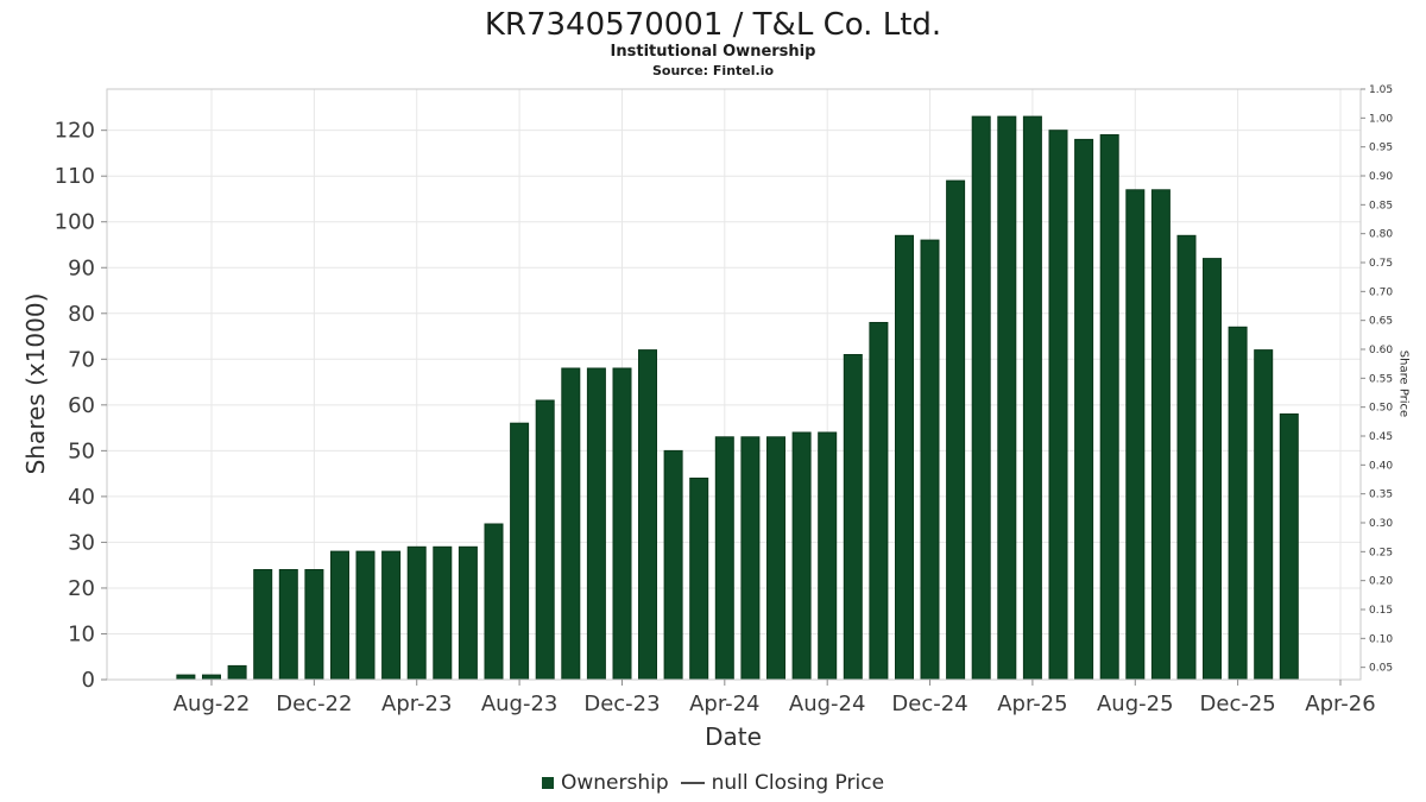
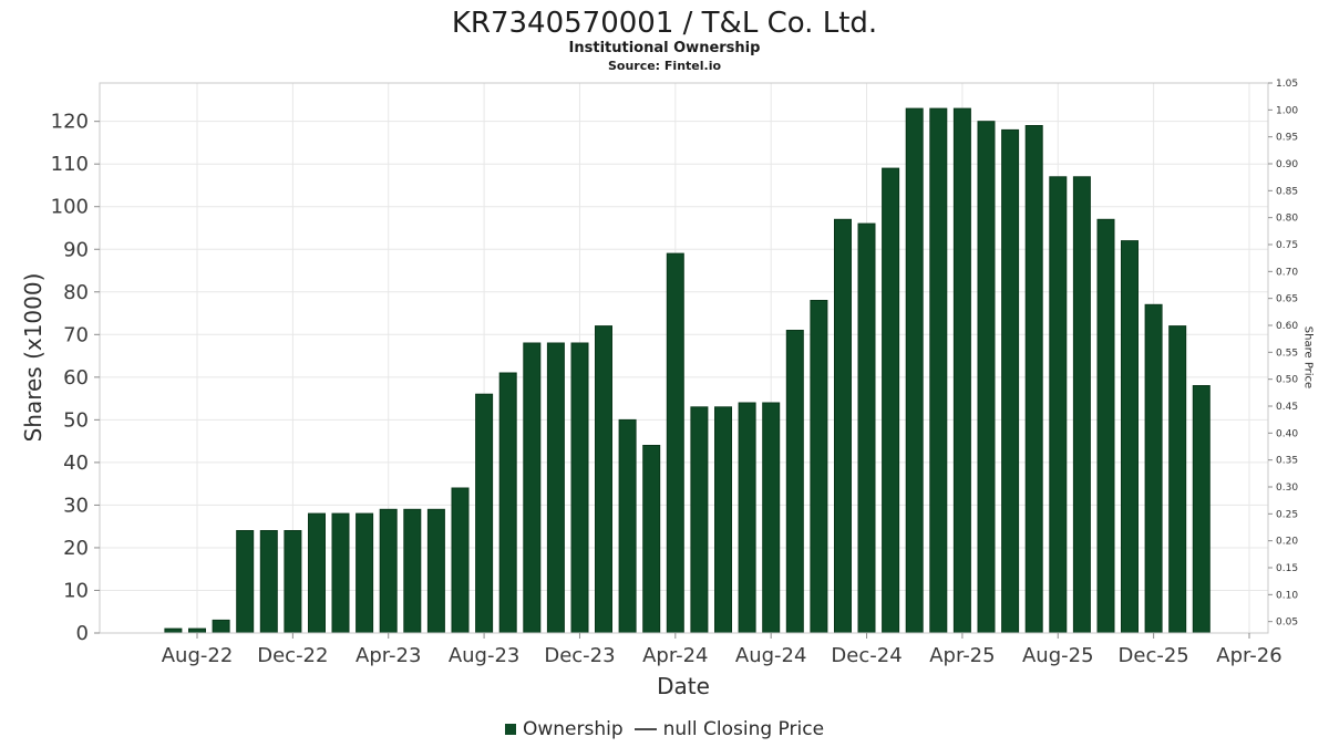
Apr-24: 53 -> 89
